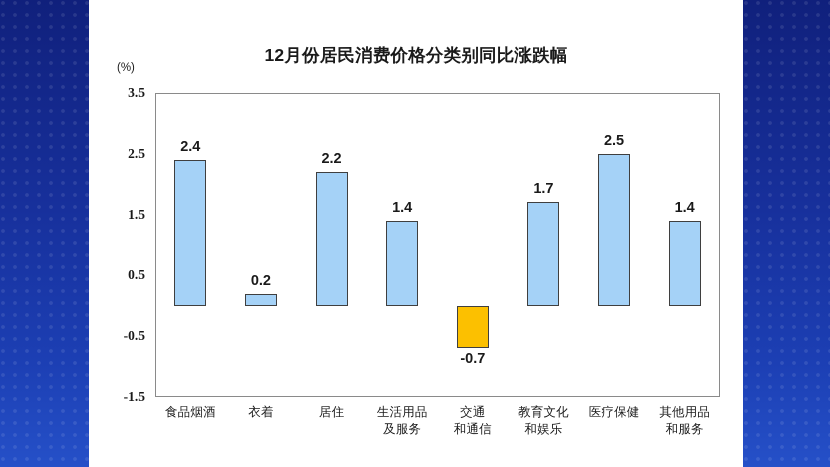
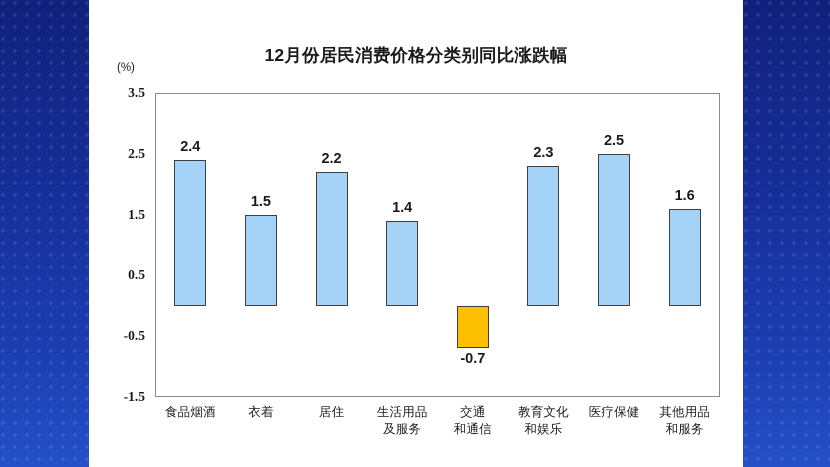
衣着: 0.2 -> 1.5
教育文化和娱乐: 1.7 -> 2.3
其他用品和服务: 1.4 -> 1.6
